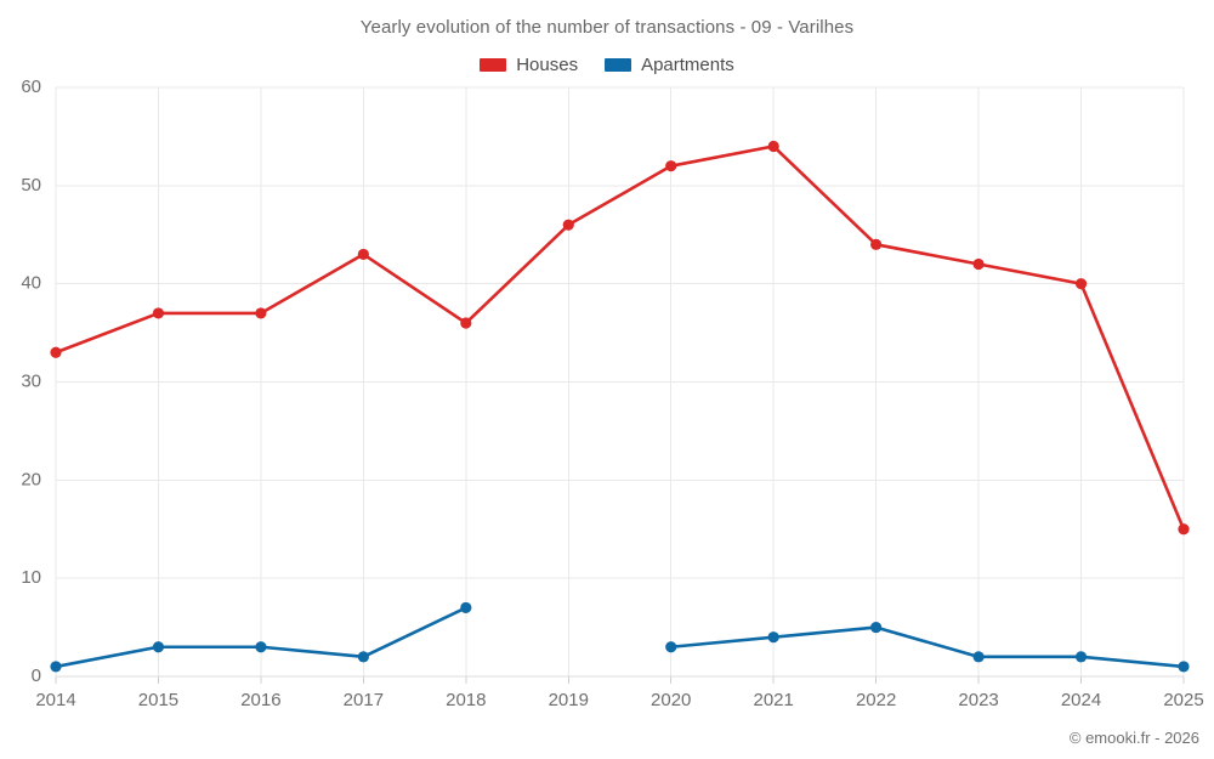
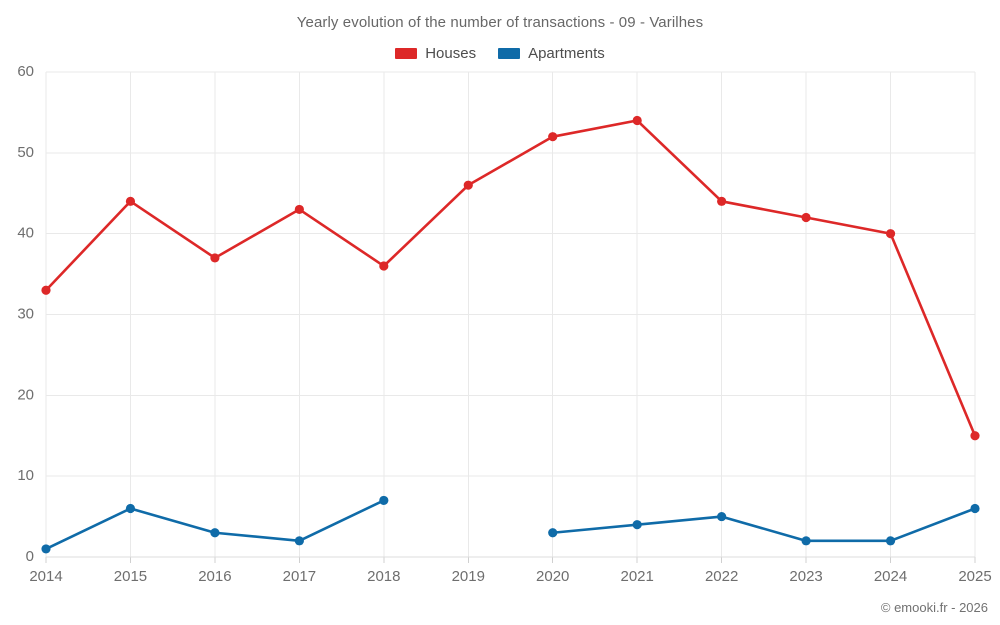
Houses/2015: 37 -> 44
Apartments/2015: 3 -> 6
Apartments/2025: 1 -> 6
